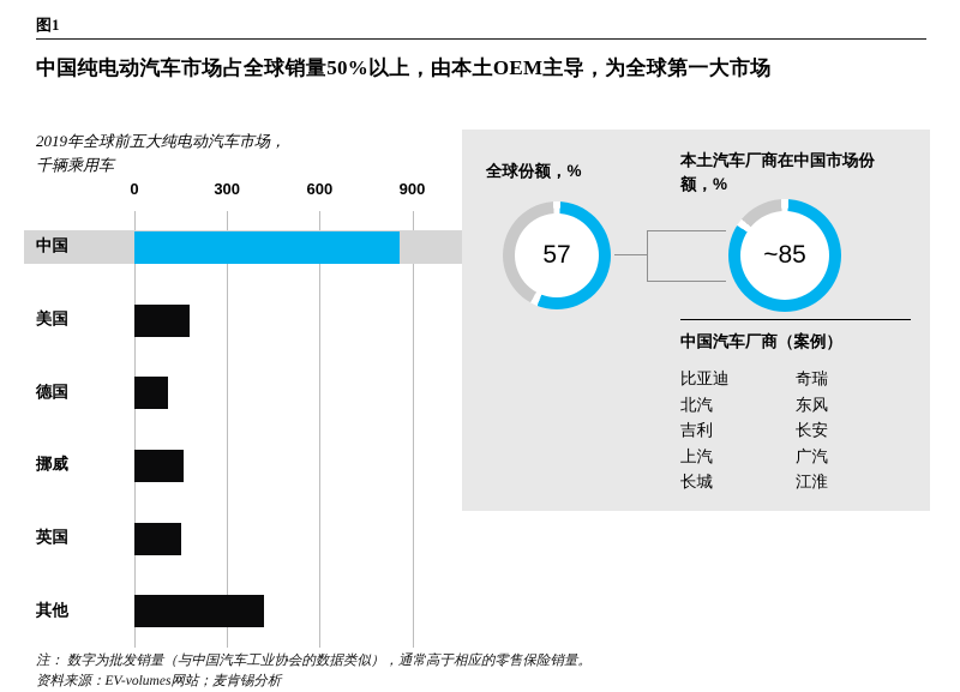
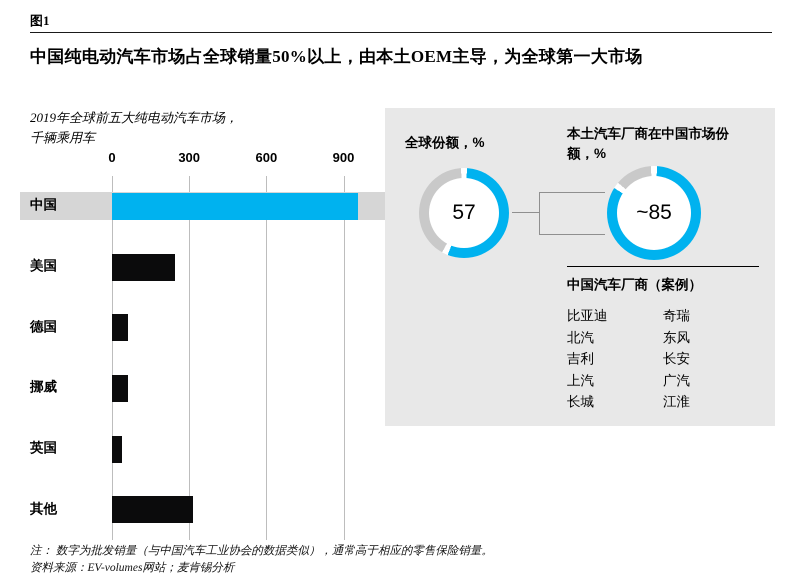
中国: 860 -> 960
美国: 180 -> 240
德国: 110 -> 60
挪威: 160 -> 60
英国: 150 -> 40
其他: 420 -> 320
